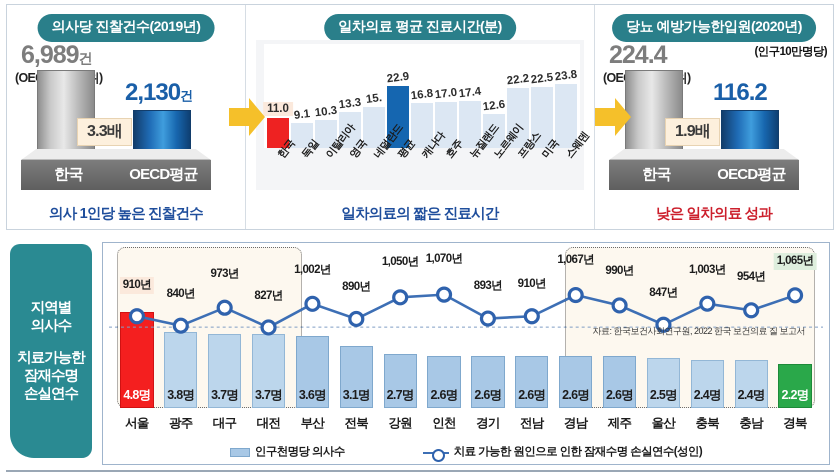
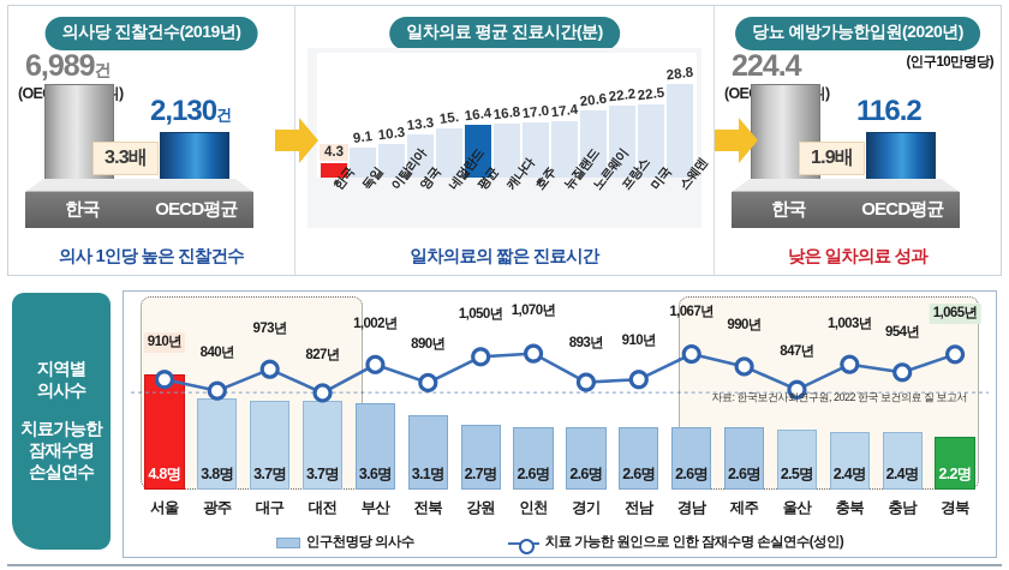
일차의료 평균 진료시간(분)/한국: 11.0 -> 4.3
일차의료 평균 진료시간(분)/평균: 22.9 -> 16.4
일차의료 평균 진료시간(분)/노르웨이: 12.6 -> 20.6
일차의료 평균 진료시간(분)/스웨덴: 23.8 -> 28.8
